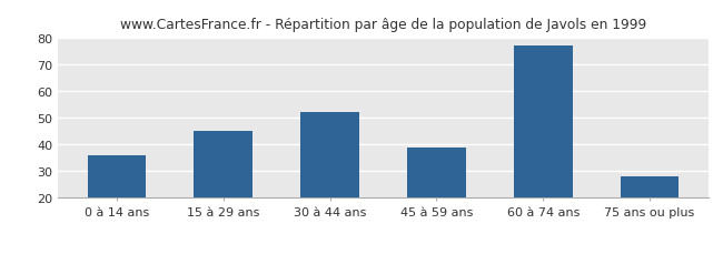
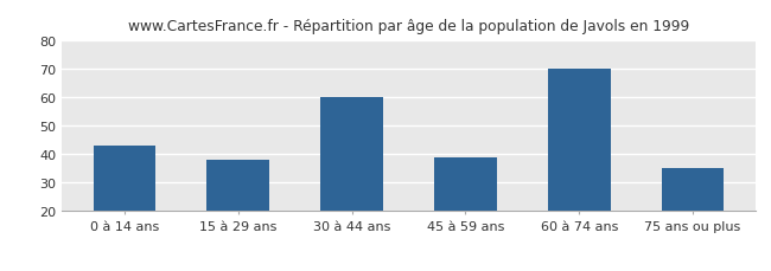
0 à 14 ans: 36 -> 43
15 à 29 ans: 45 -> 38
30 à 44 ans: 52 -> 60
60 à 74 ans: 77 -> 70
75 ans ou plus: 28 -> 35
